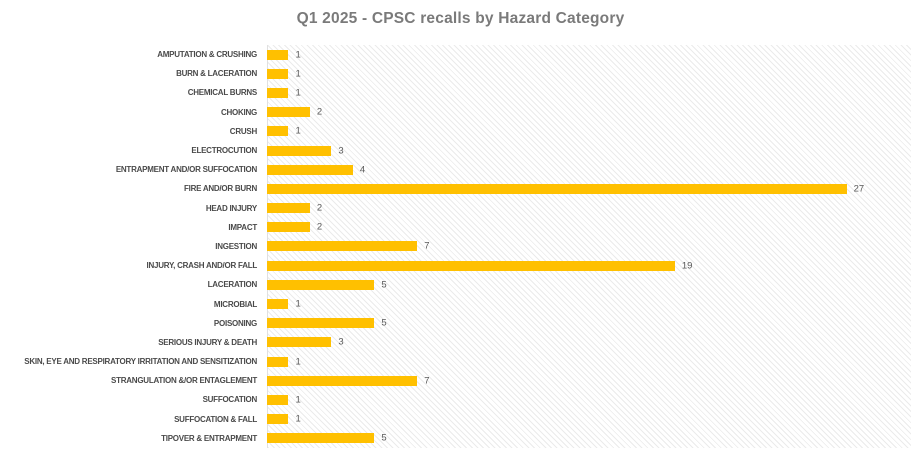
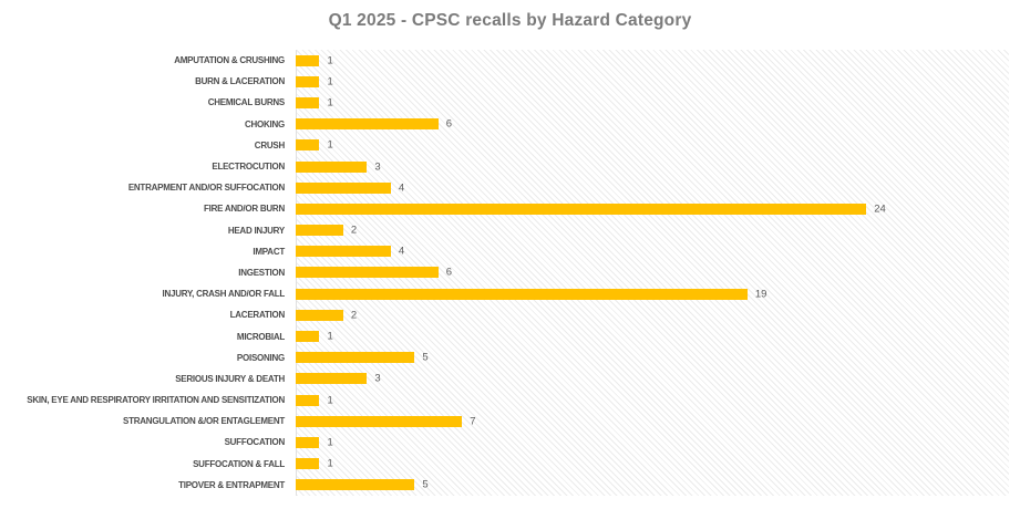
CHOKING: 2 -> 6
FIRE AND/OR BURN: 27 -> 24
IMPACT: 2 -> 4
INGESTION: 7 -> 6
LACERATION: 5 -> 2
